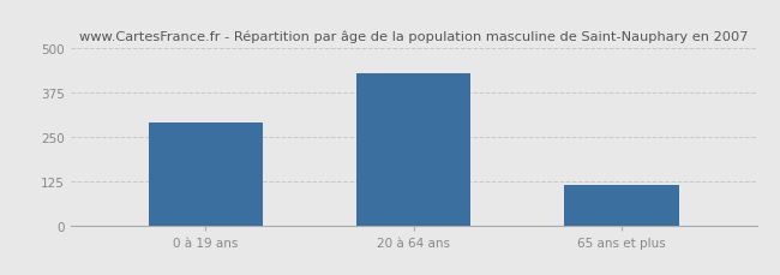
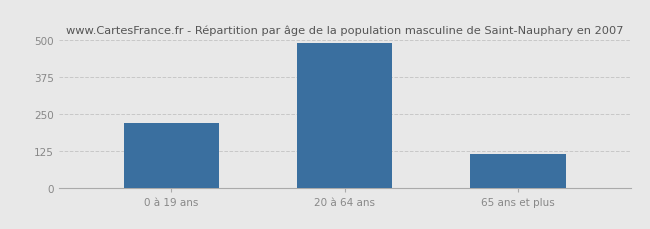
0 à 19 ans: 290 -> 220
20 à 64 ans: 430 -> 490
